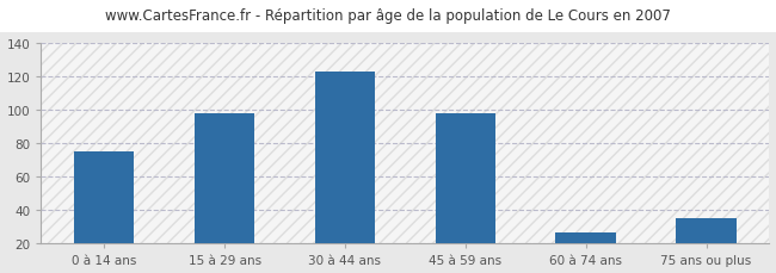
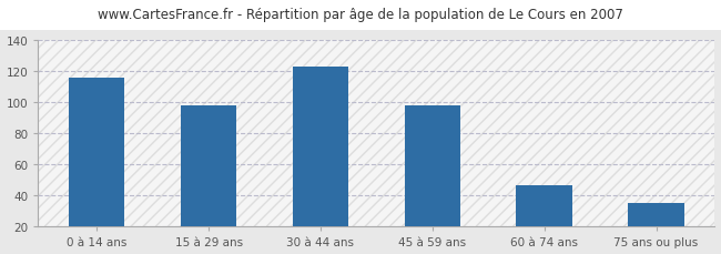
0 à 14 ans: 75 -> 116
60 à 74 ans: 27 -> 47
